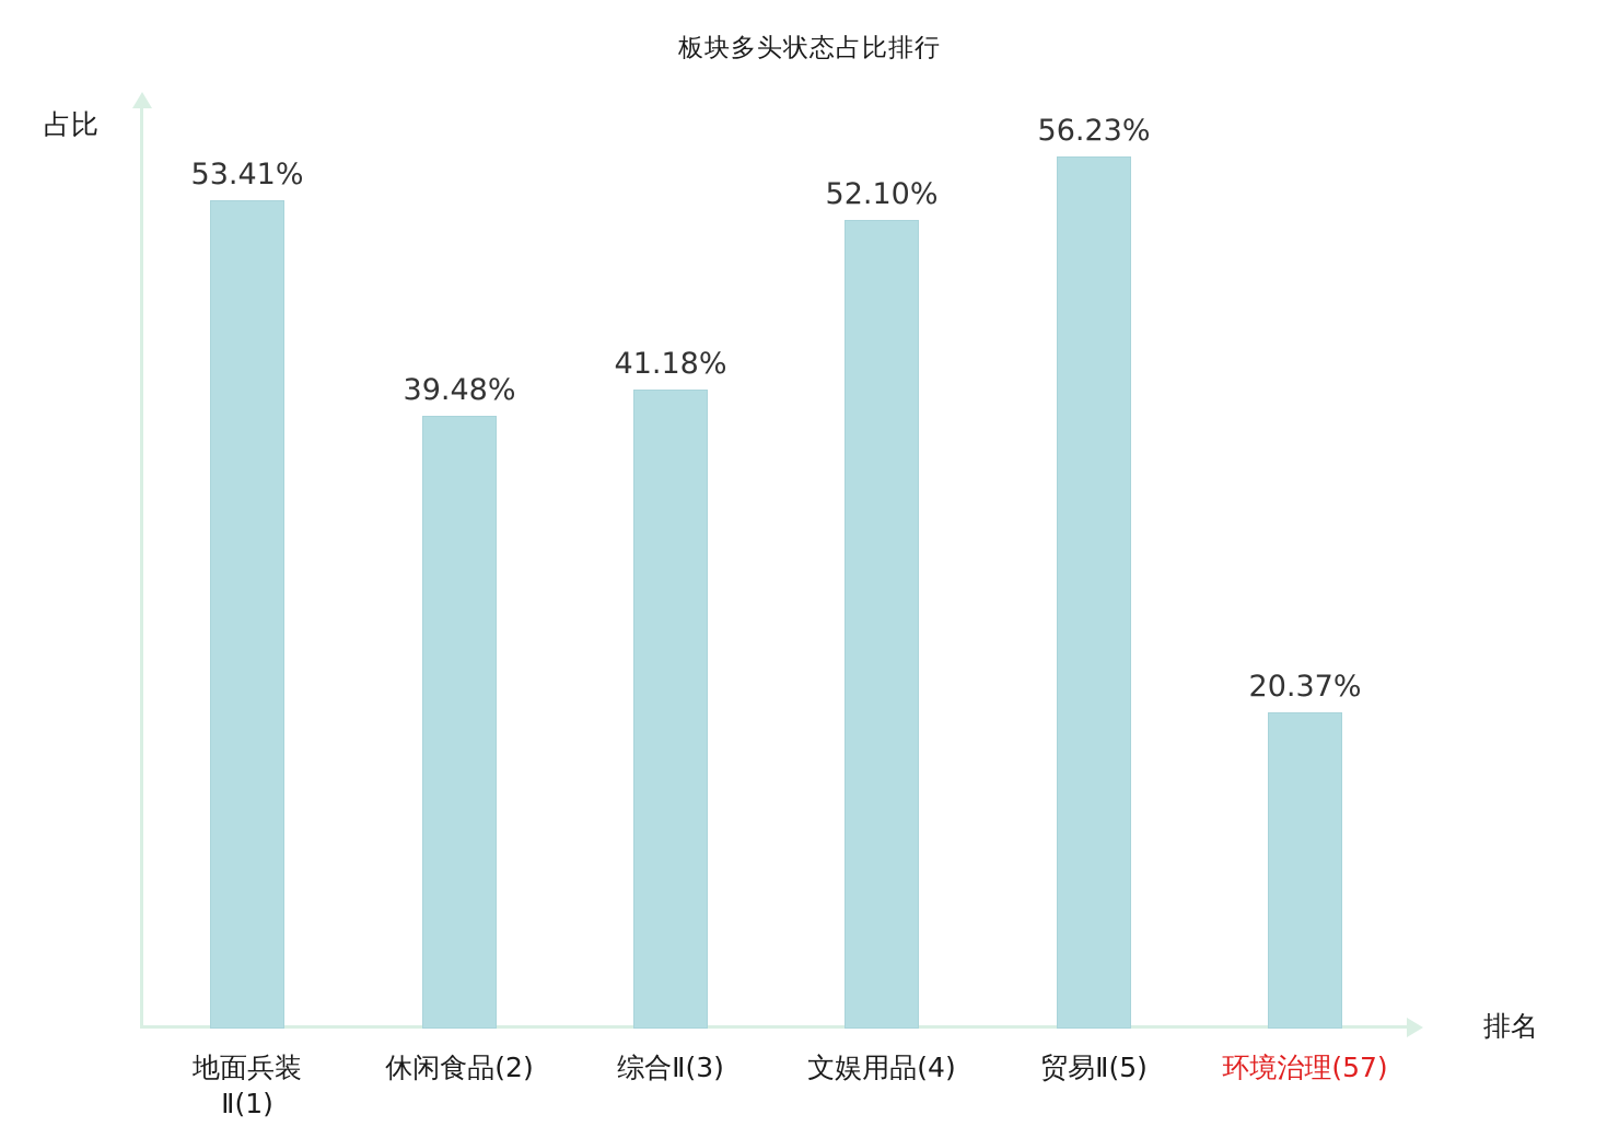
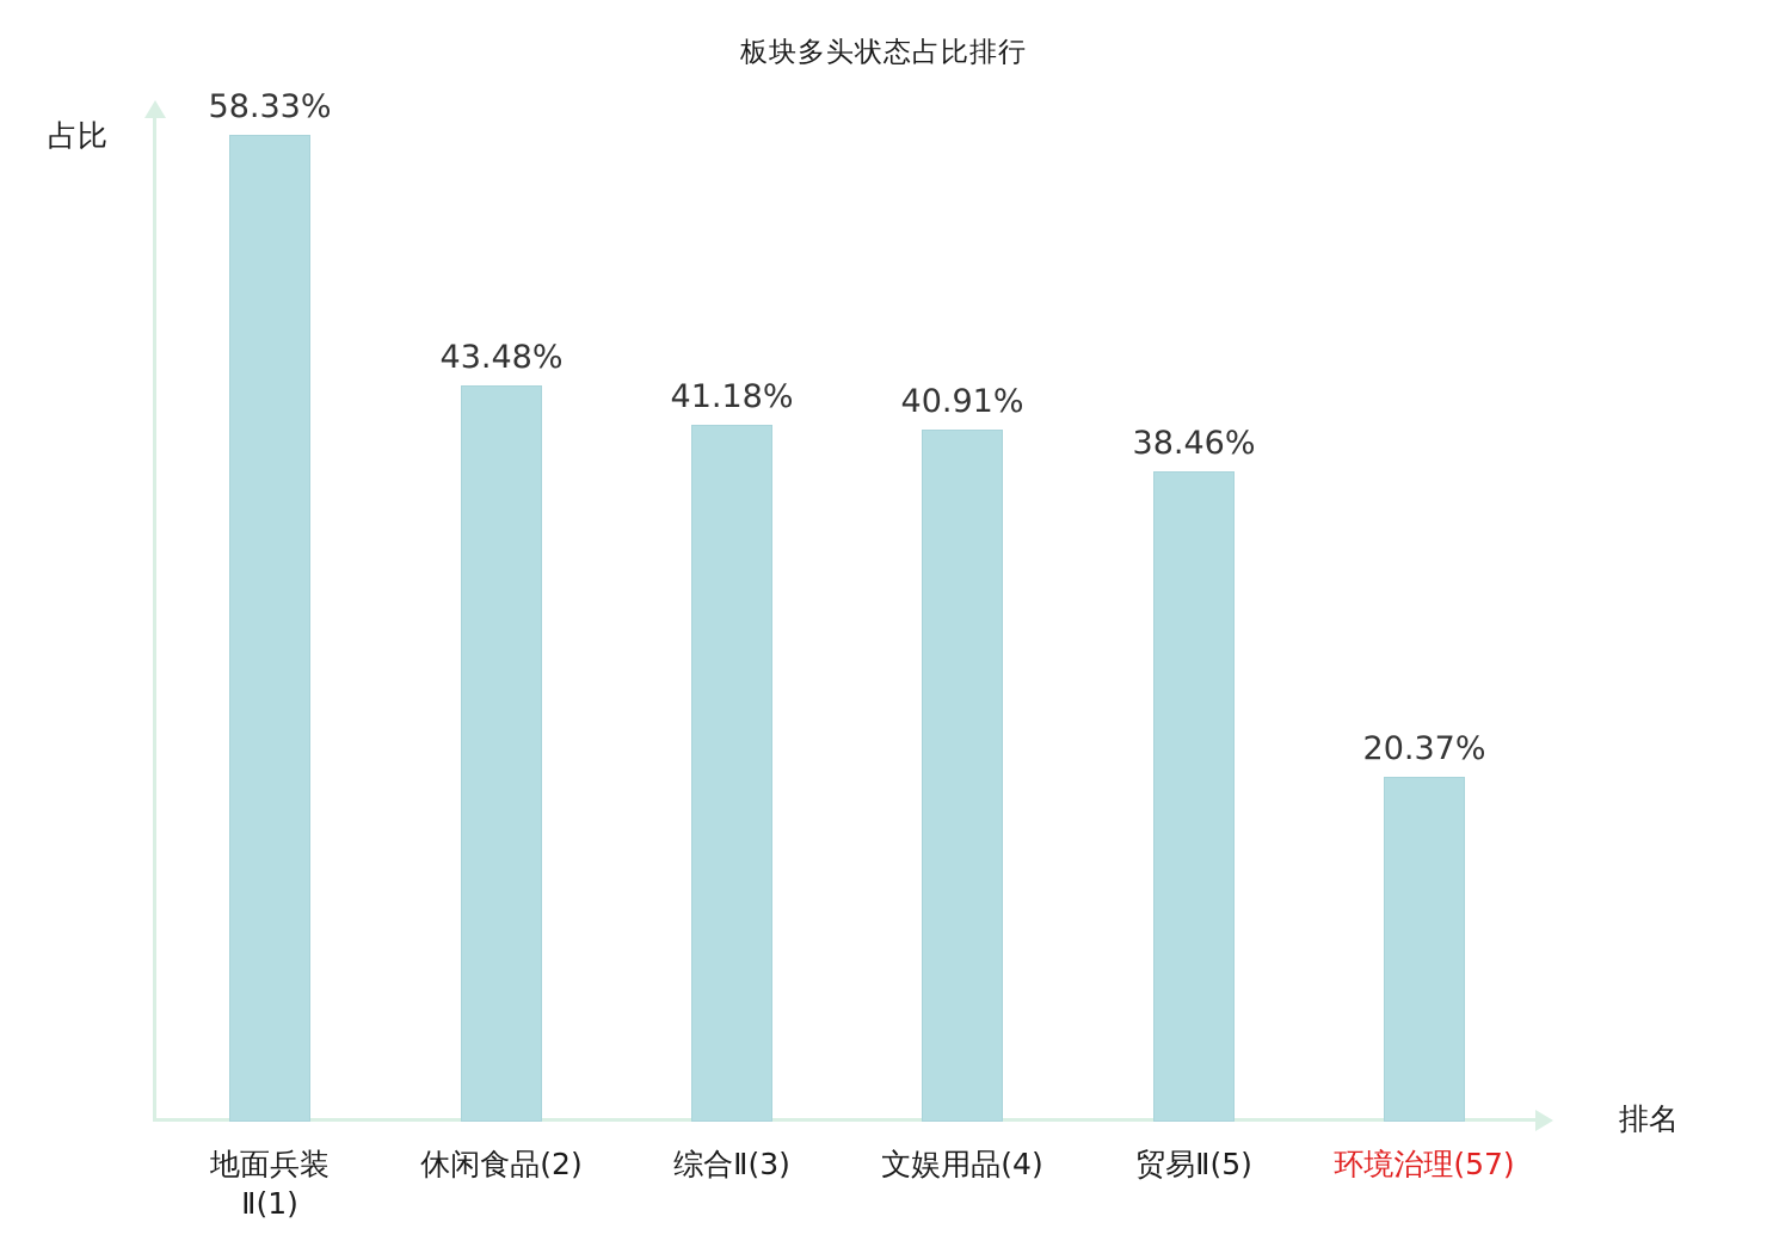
地面兵装 Ⅱ(1): 53.41% -> 58.33%
休闲食品(2): 39.48% -> 43.48%
文娱用品(4): 52.10% -> 40.91%
贸易Ⅱ(5): 56.23% -> 38.46%
